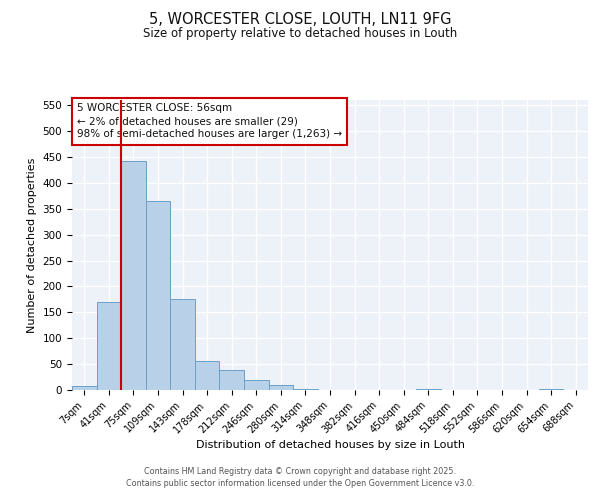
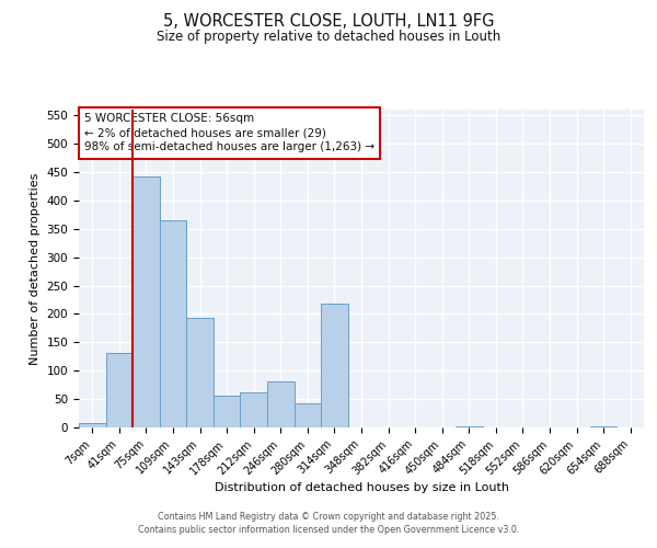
41sqm: 170 -> 132
143sqm: 176 -> 194
212sqm: 38 -> 62
246sqm: 20 -> 82
280sqm: 10 -> 42
314sqm: 1 -> 218
